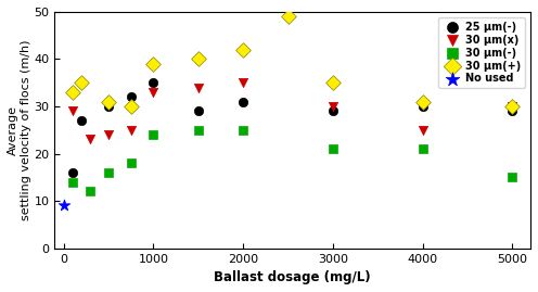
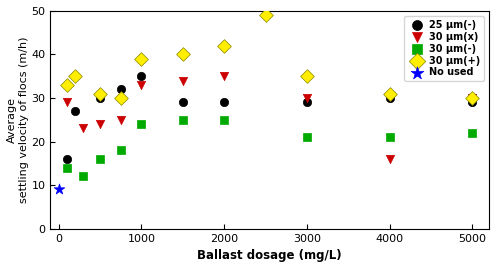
25 μm(-)/2000: 31 -> 29
30 μm(x)/4000: 25 -> 16
30 μm(-)/5000: 15 -> 22
